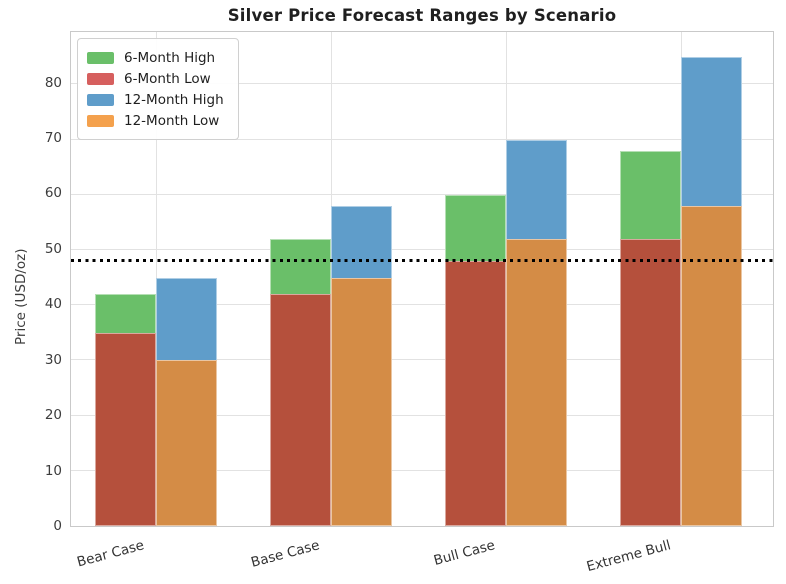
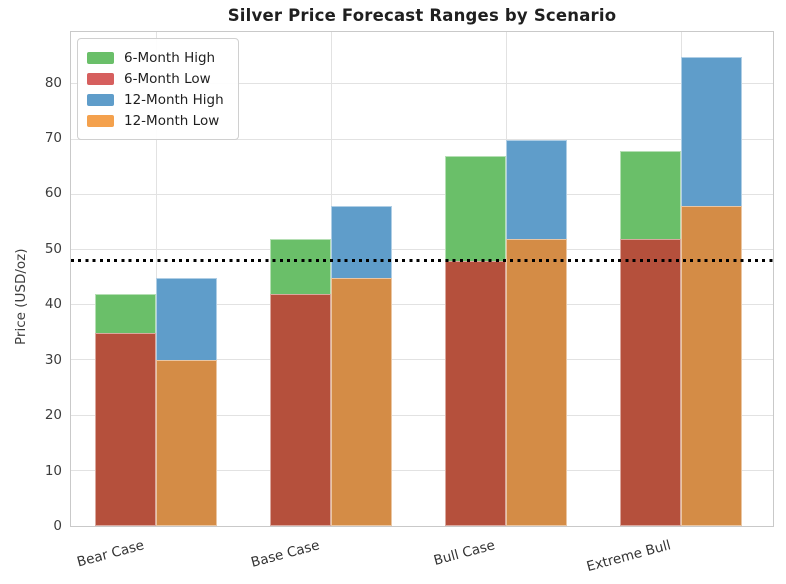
6-Month High/Bull Case: 60 -> 67
